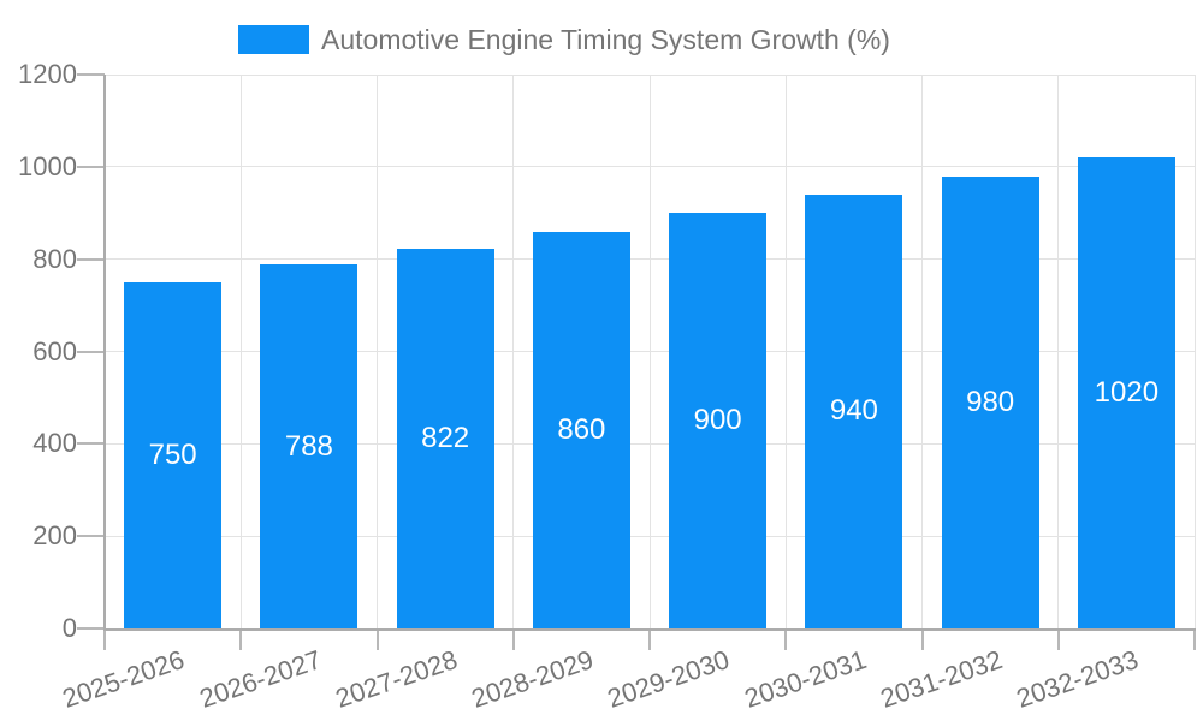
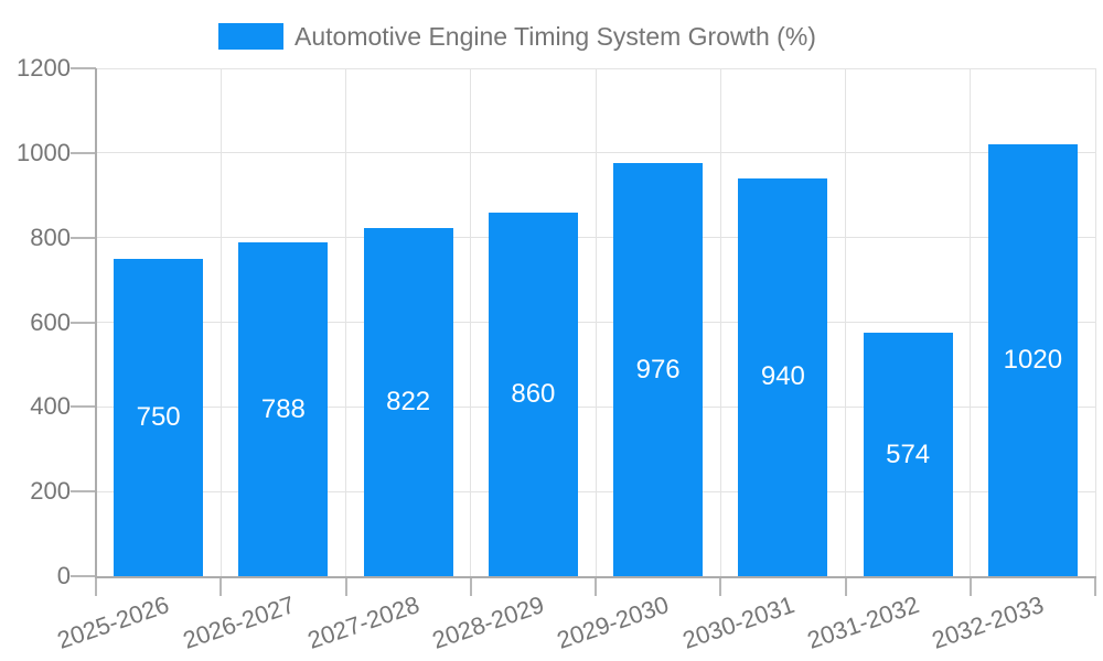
2029-2030: 900 -> 976
2031-2032: 980 -> 574
